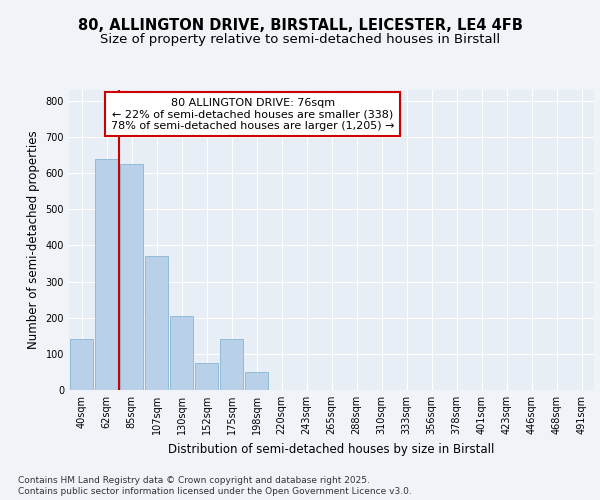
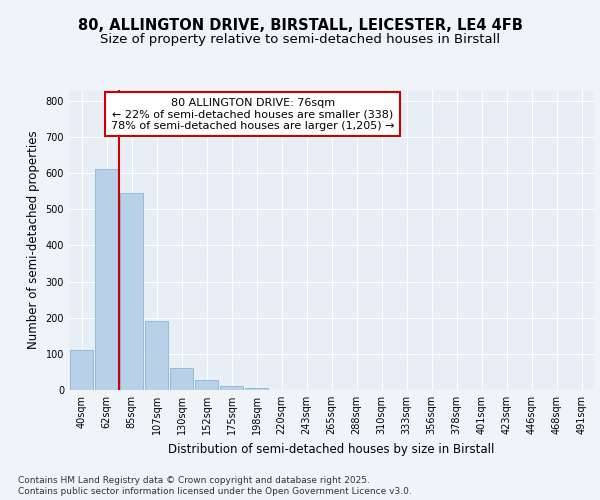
40sqm: 140 -> 110
62sqm: 640 -> 612
85sqm: 625 -> 546
107sqm: 370 -> 190
130sqm: 205 -> 62
152sqm: 75 -> 28
175sqm: 140 -> 11
198sqm: 50 -> 6
